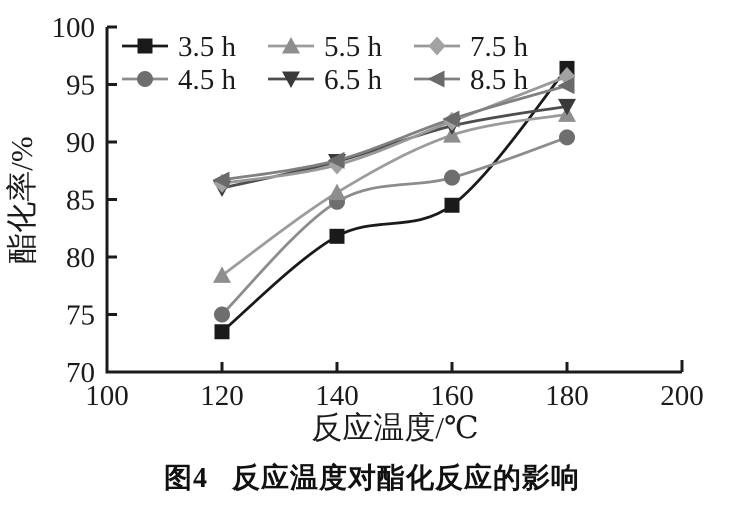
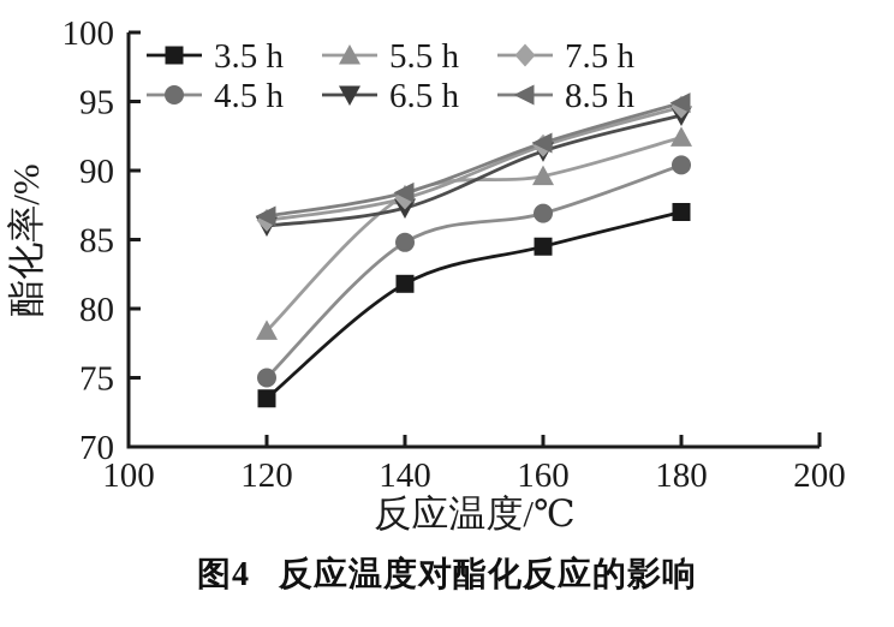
5.5 h/140: 85.6 -> 88.2
6.5 h/140: 88.3 -> 87.3
5.5 h/160: 90.6 -> 89.6
3.5 h/180: 96.4 -> 87.0
6.5 h/180: 93.1 -> 94.0
7.5 h/180: 95.7 -> 94.6
